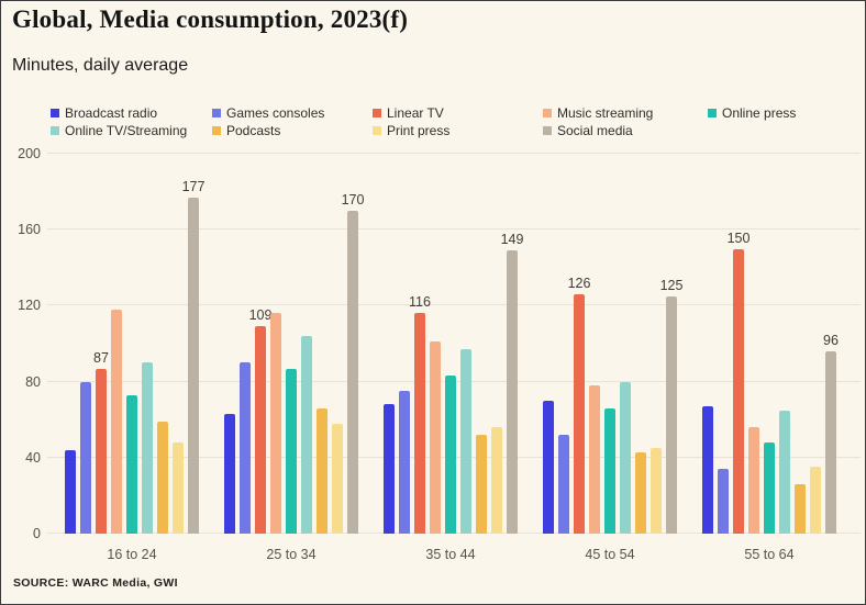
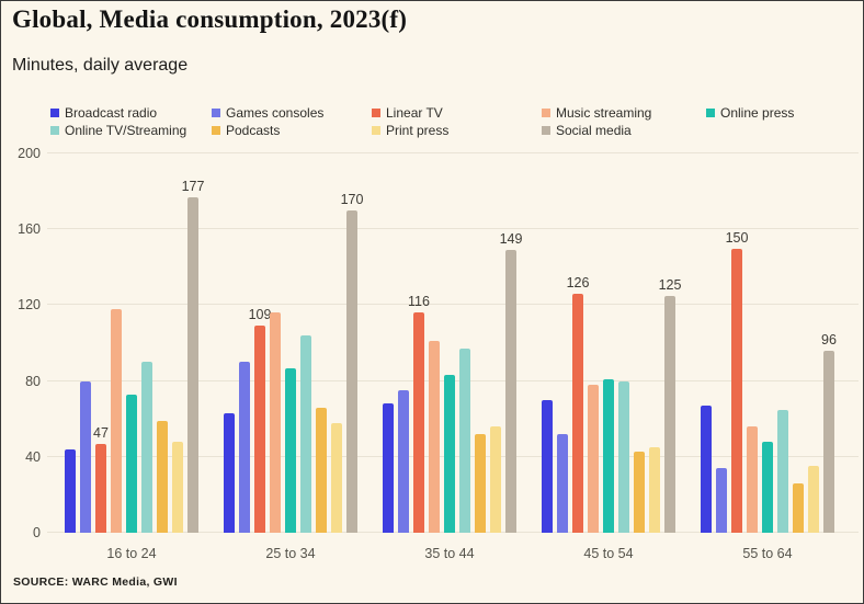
Linear TV/16 to 24: 87 -> 47
Online press/45 to 54: 66 -> 81
